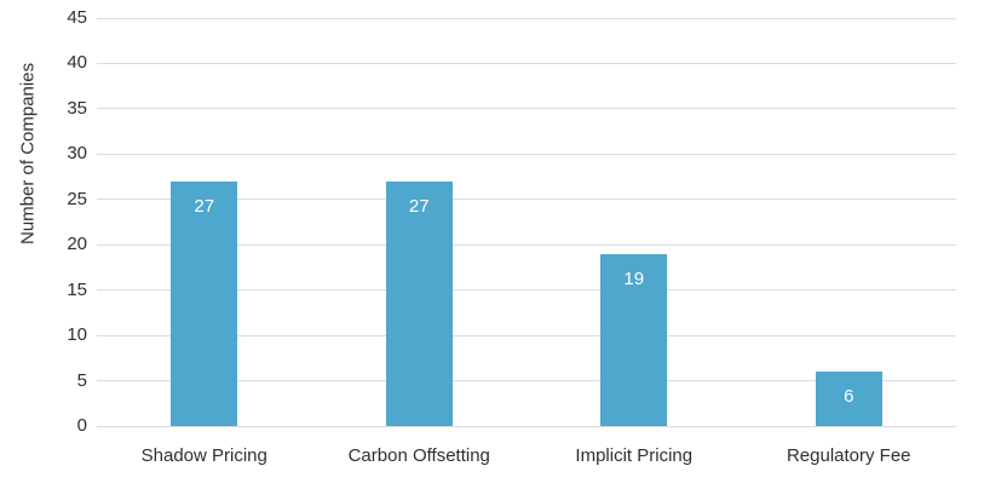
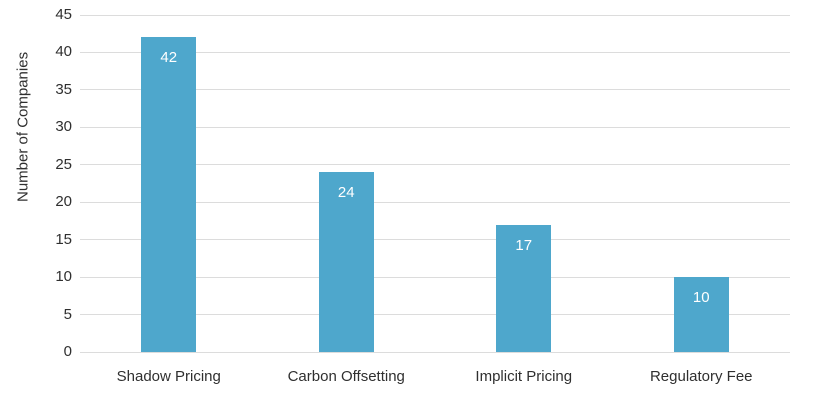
Shadow Pricing: 27 -> 42
Carbon Offsetting: 27 -> 24
Implicit Pricing: 19 -> 17
Regulatory Fee: 6 -> 10
